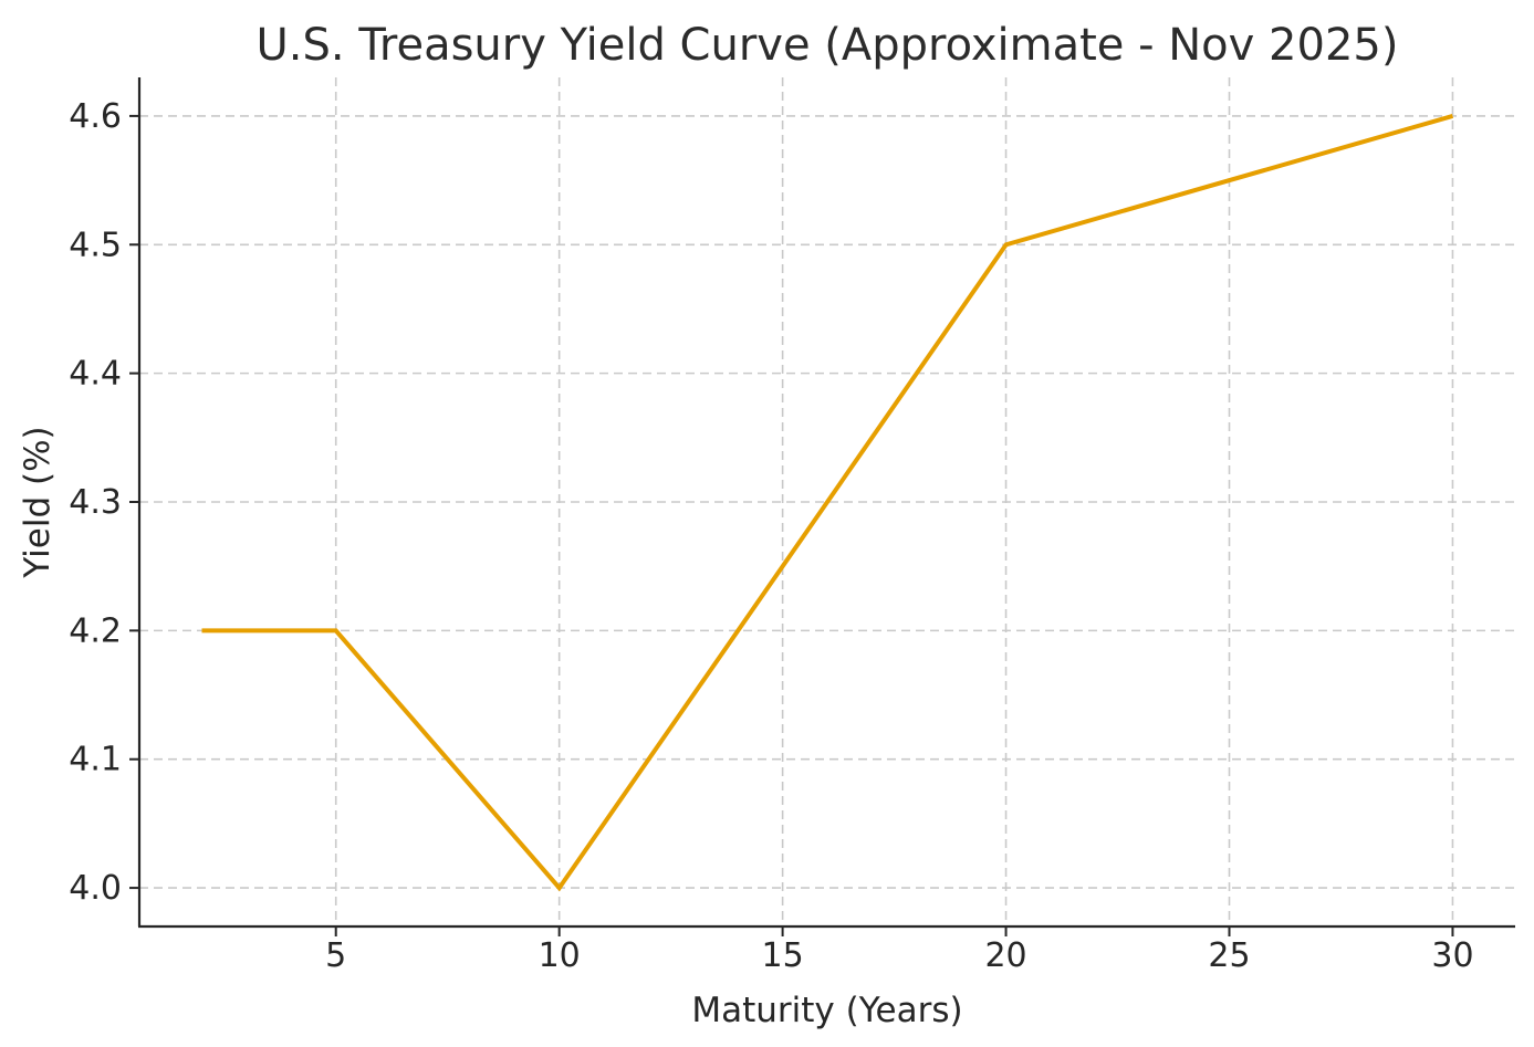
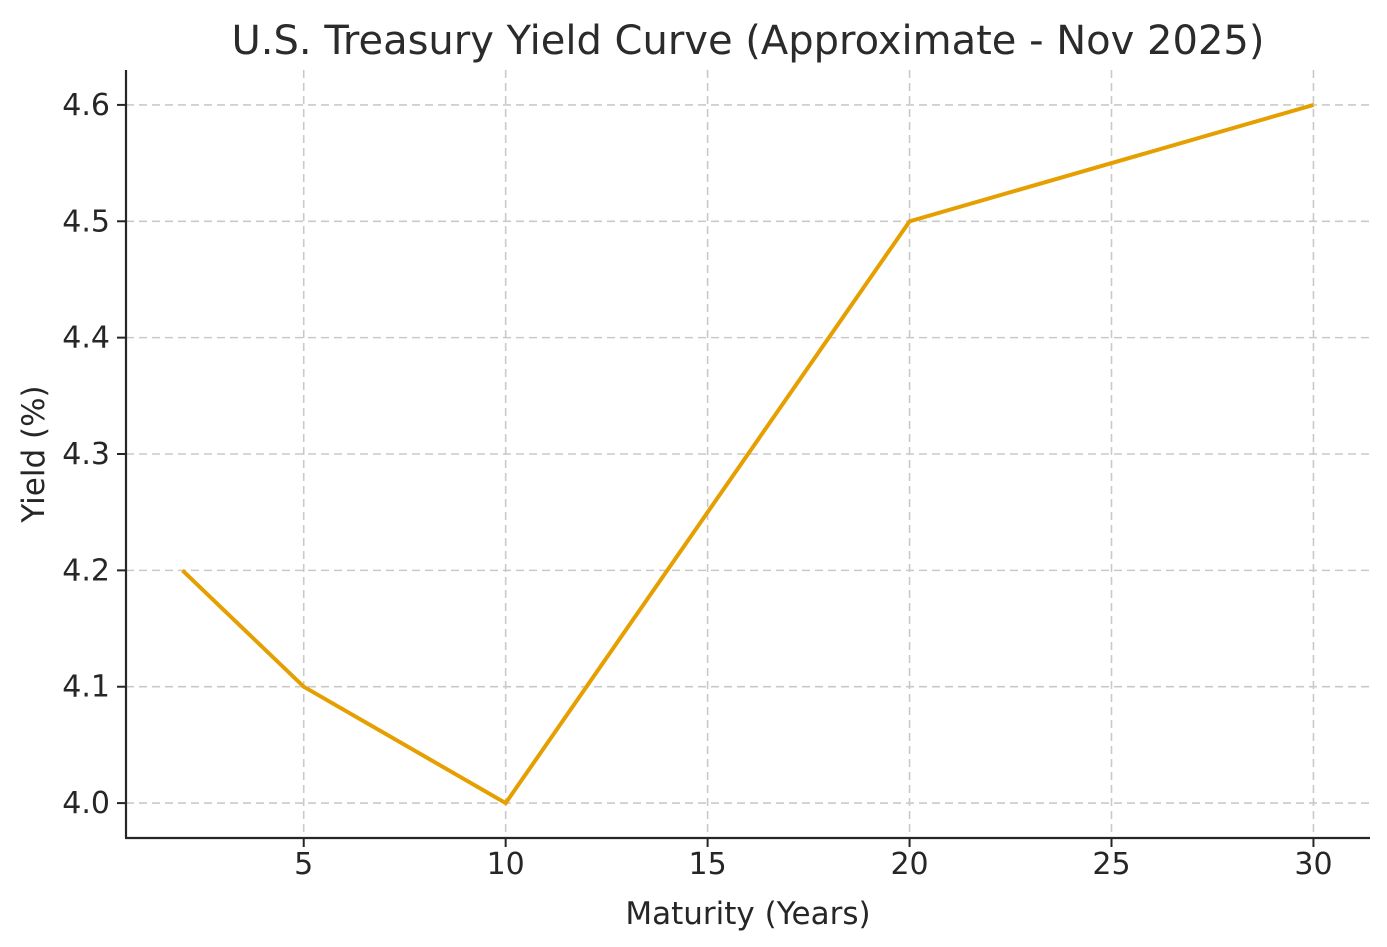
5: 4.2 -> 4.1
